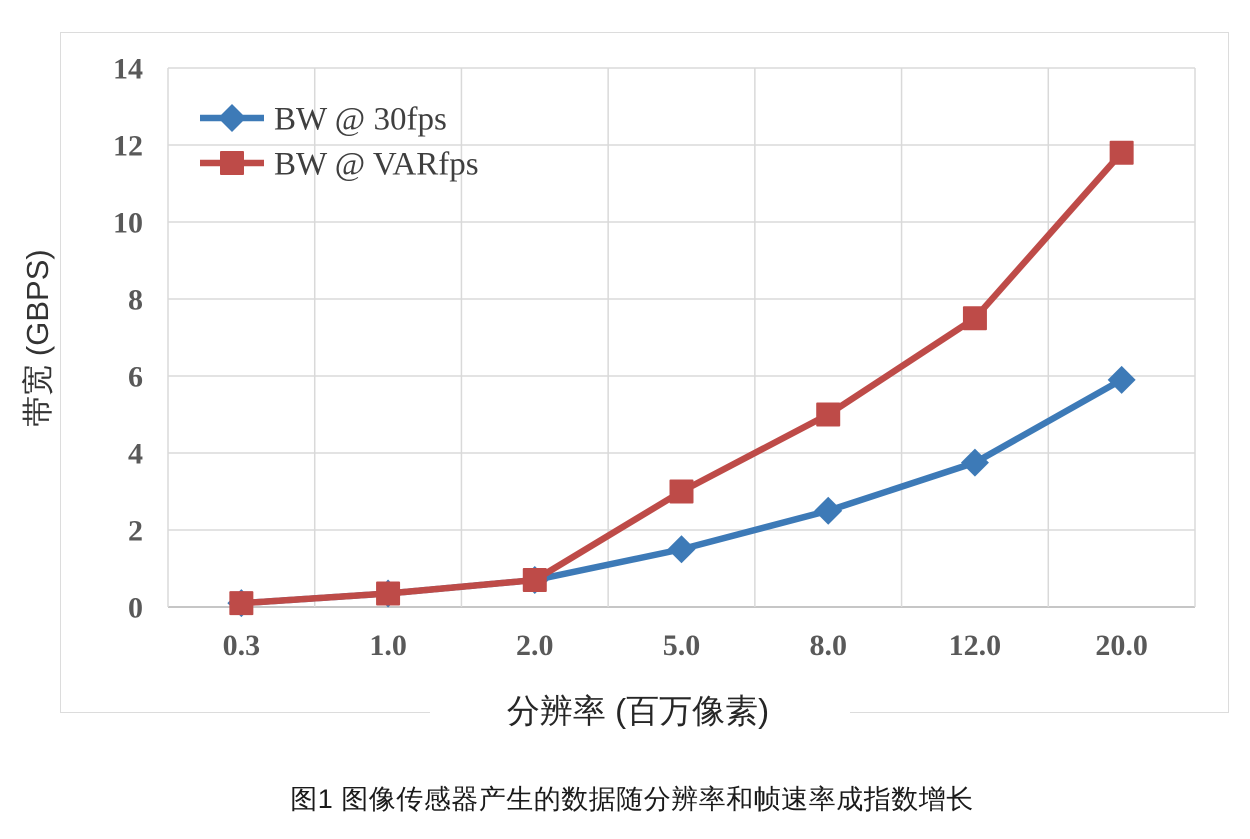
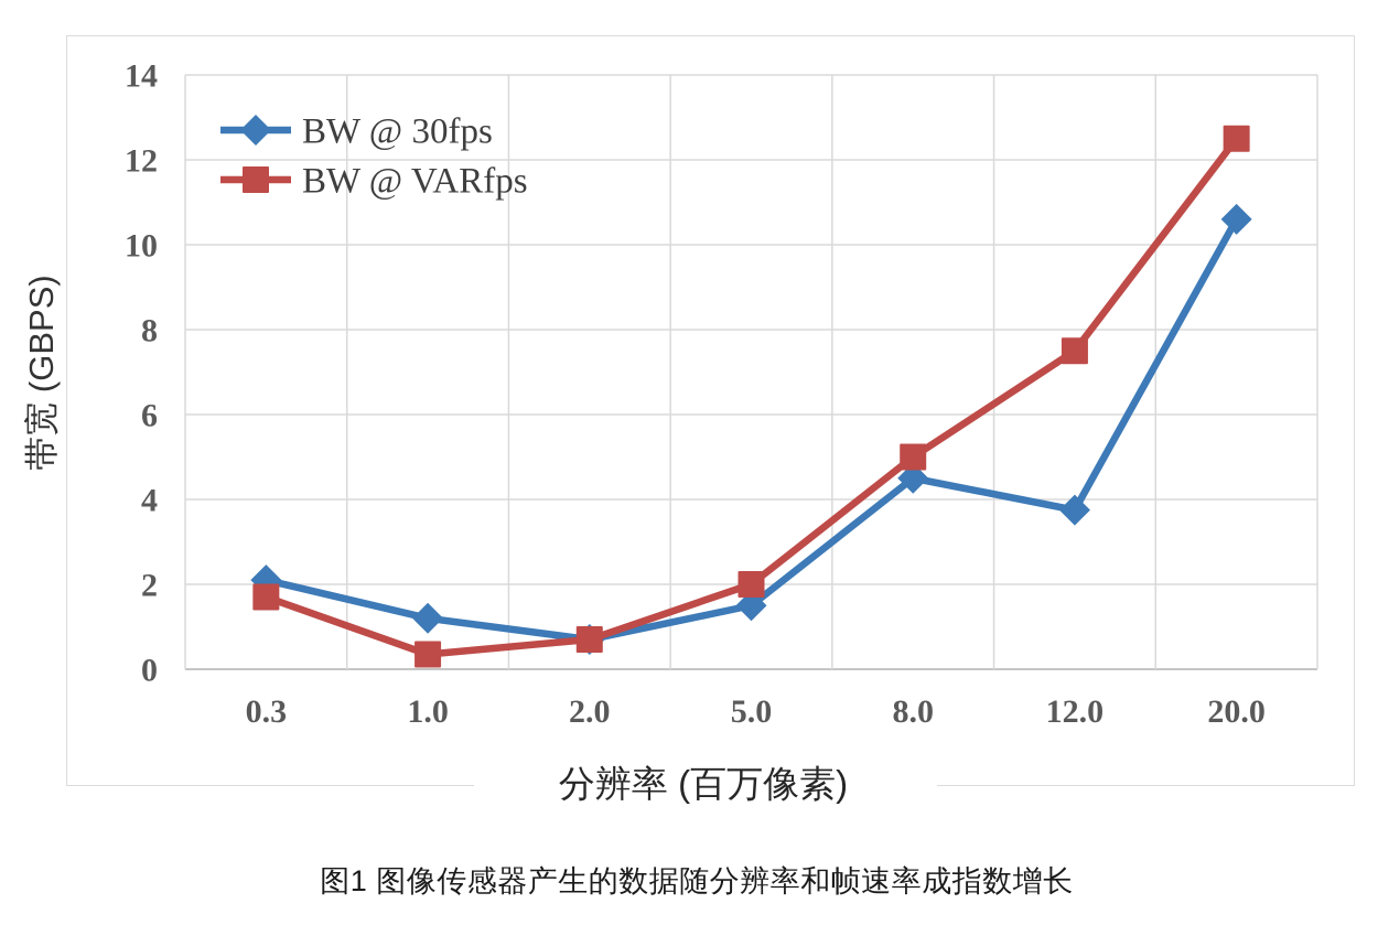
BW @ 30fps/0.3: 0.1 -> 2.1
BW @ VARfps/0.3: 0.1 -> 1.7
BW @ 30fps/1.0: 0.3 -> 1.2
BW @ VARfps/5.0: 3.0 -> 2.0
BW @ 30fps/8.0: 2.5 -> 4.5
BW @ 30fps/20.0: 5.9 -> 10.6
BW @ VARfps/20.0: 11.8 -> 12.5
